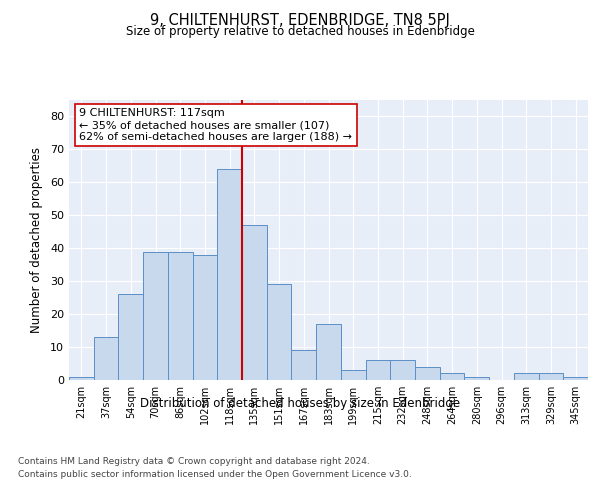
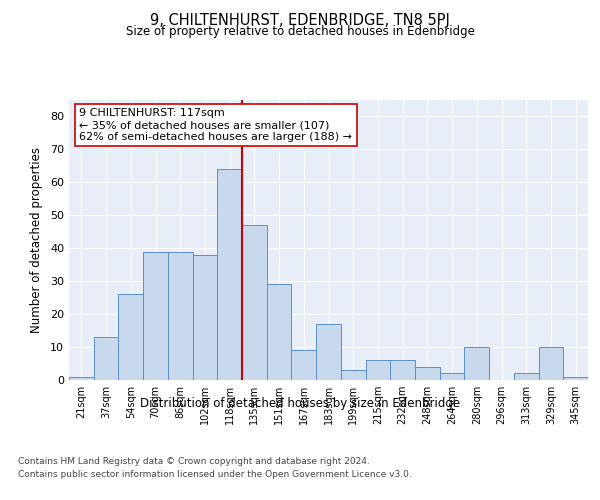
280sqm: 1 -> 10
329sqm: 2 -> 10
